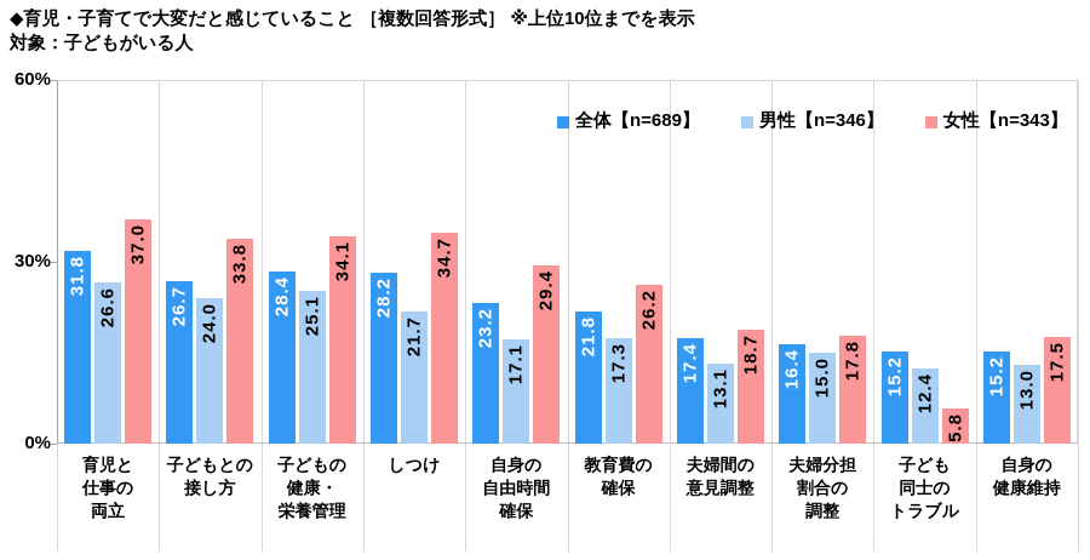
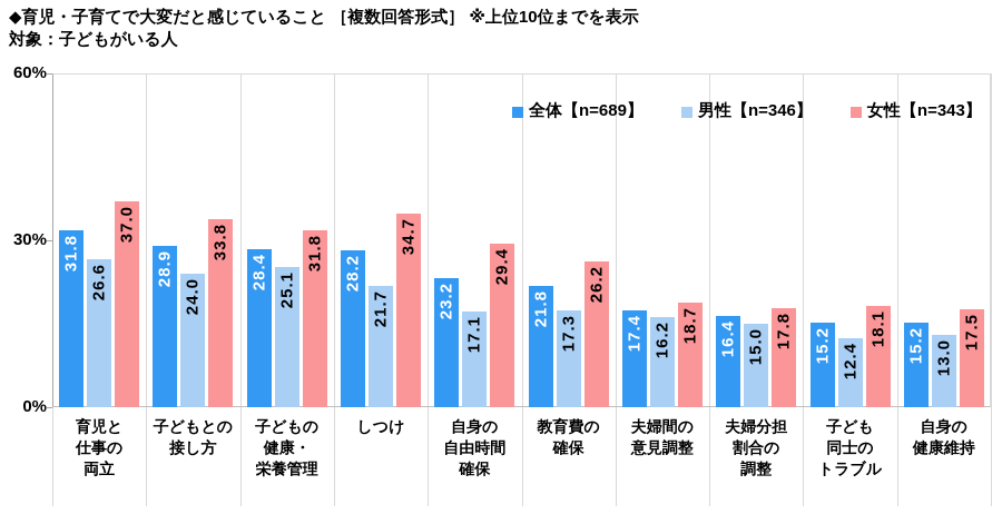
全体【n=689】/子どもとの 接し方: 26.7 -> 28.9
女性【n=343】/子どもの 健康・ 栄養管理: 34.1 -> 31.8
男性【n=346】/夫婦間の 意見調整: 13.1 -> 16.2
女性【n=343】/子ども 同士の トラブル: 5.8 -> 18.1
